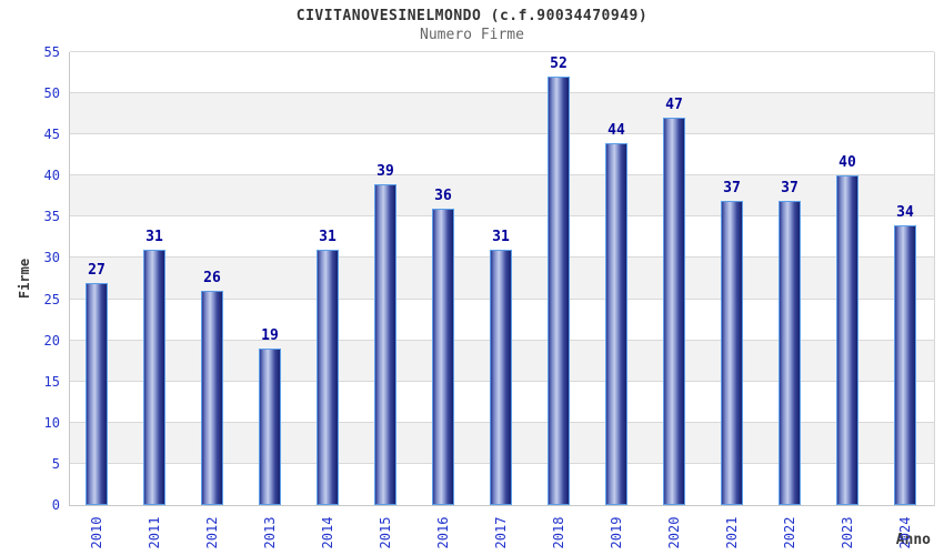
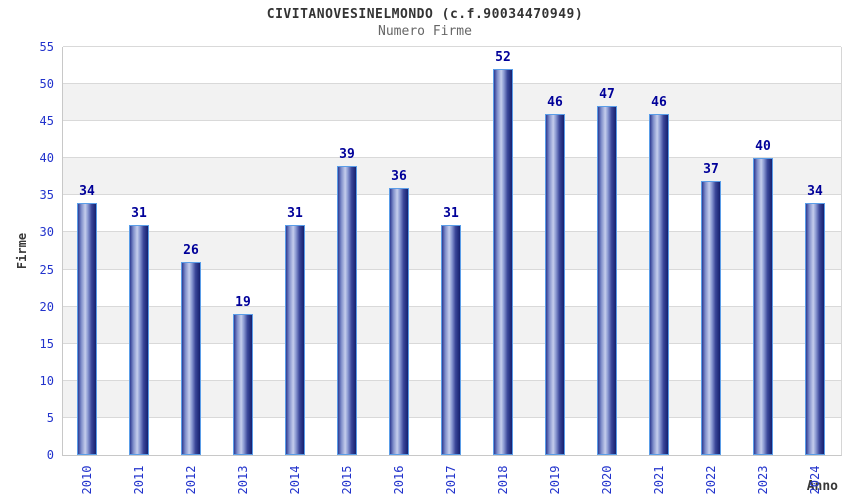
2010: 27 -> 34
2019: 44 -> 46
2021: 37 -> 46
